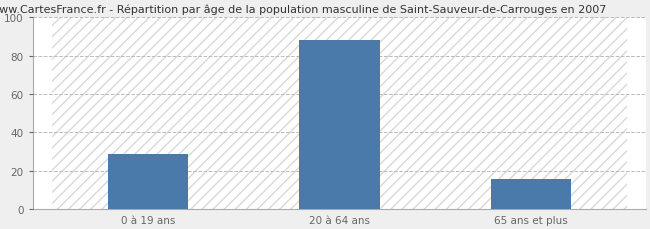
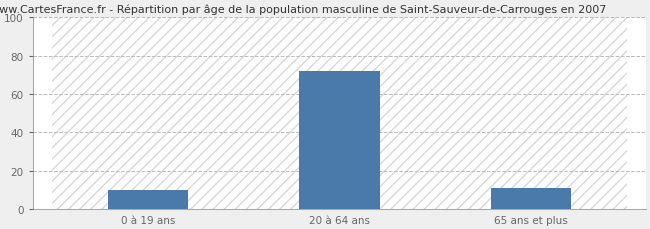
0 à 19 ans: 29 -> 10
20 à 64 ans: 88 -> 72
65 ans et plus: 16 -> 11
